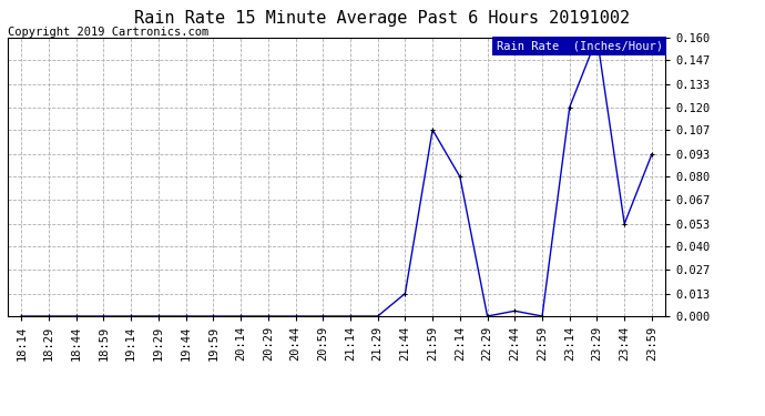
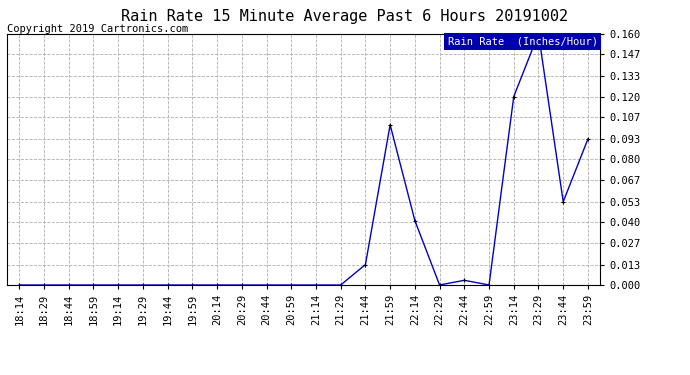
21:59: 0.107 -> 0.102
22:14: 0.080 -> 0.041
